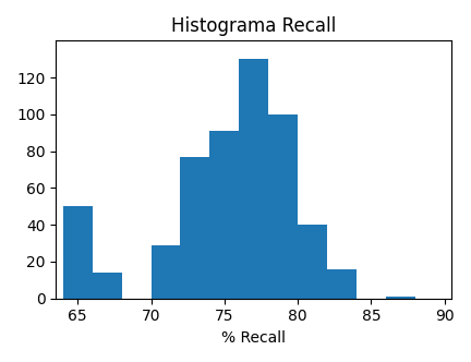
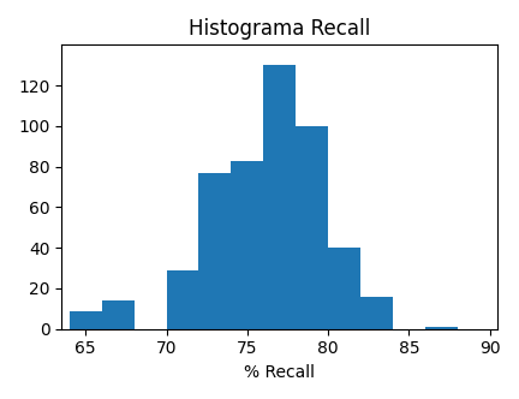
65: 50 -> 9
75: 91 -> 83
